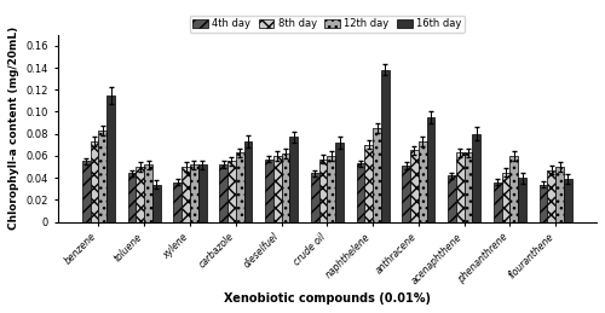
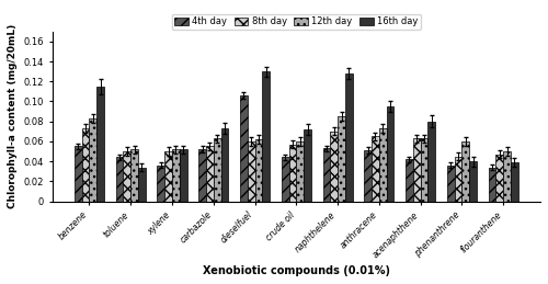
4th day/dieselfuel: 0.057 -> 0.106
16th day/dieselfuel: 0.077 -> 0.130
16th day/naphthelene: 0.138 -> 0.128
